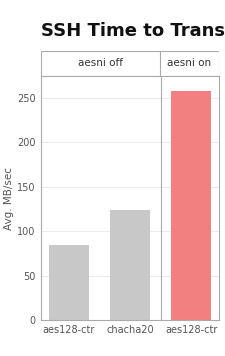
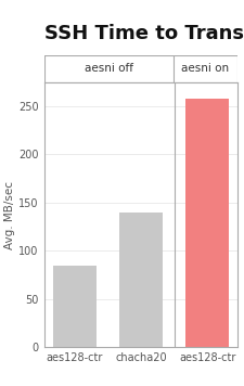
chacha20: 124 -> 140
